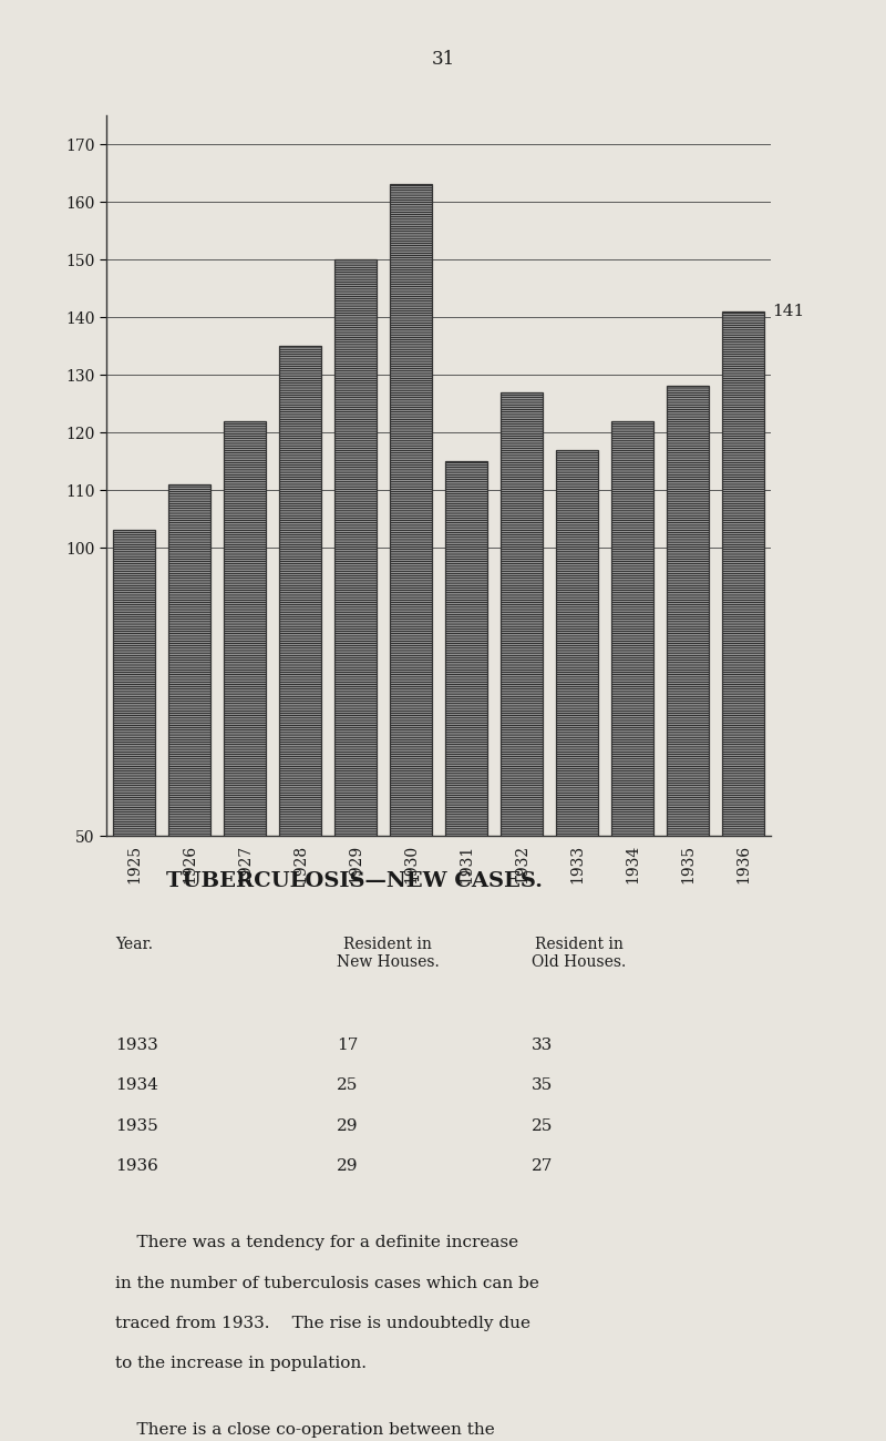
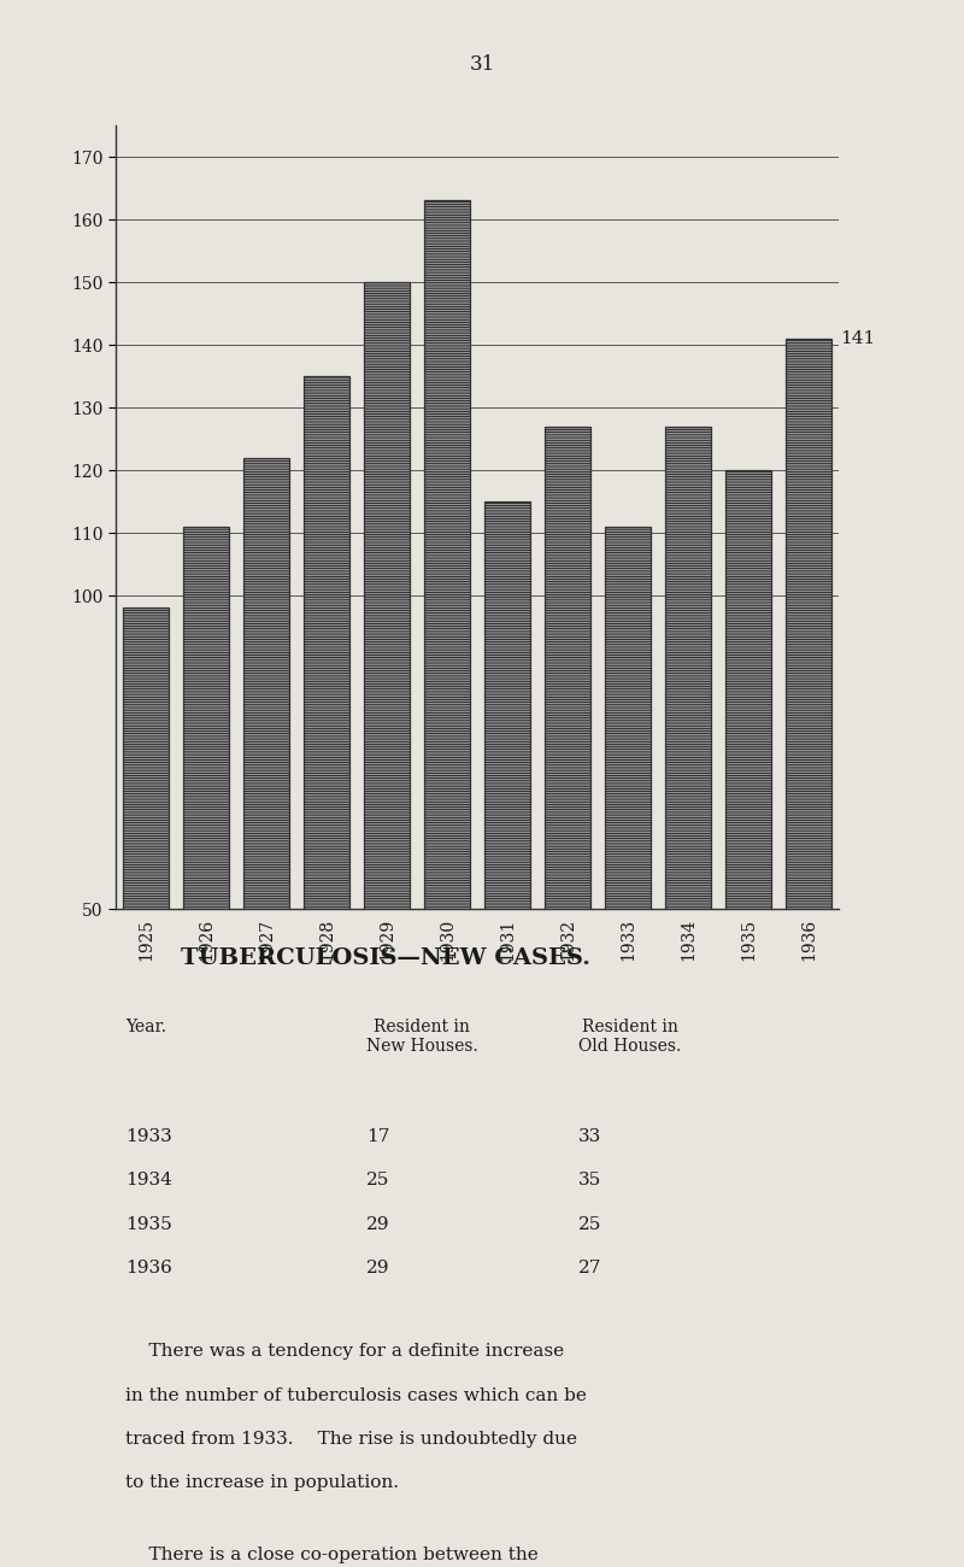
1925: 103 -> 98
1933: 117 -> 111
1934: 122 -> 127
1935: 128 -> 120
